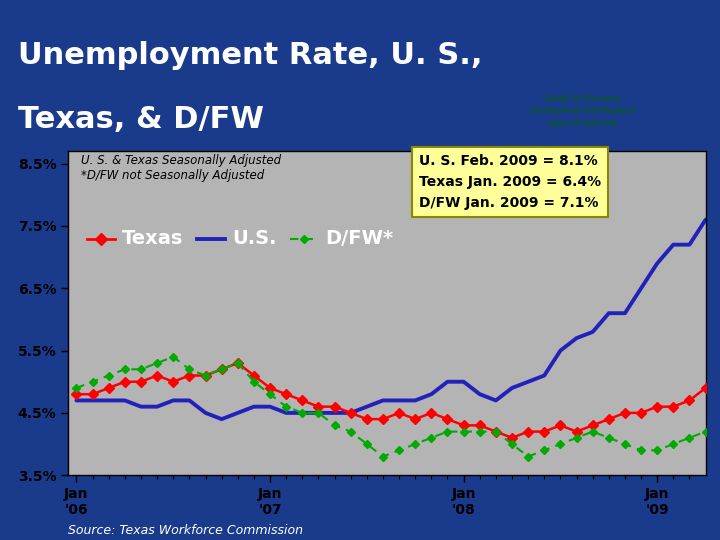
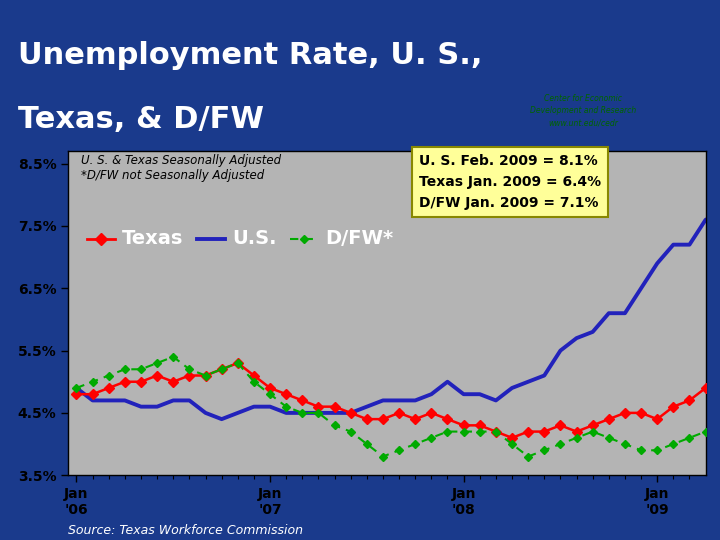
U.S./Jan '06: 4.7% -> 4.9%
U.S./Jan '08: 5.0% -> 4.8%
Texas/Jan '09: 4.6% -> 4.4%
